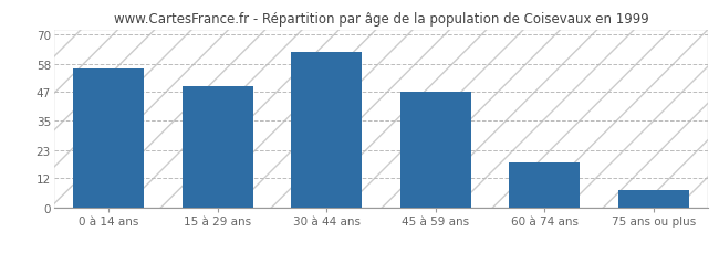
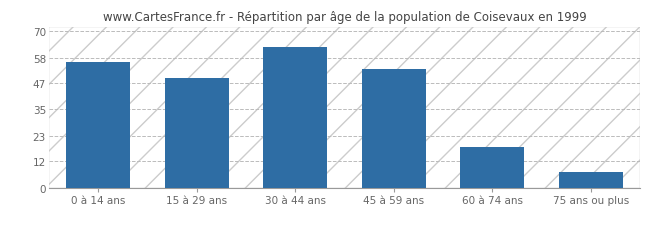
45 à 59 ans: 47 -> 53
